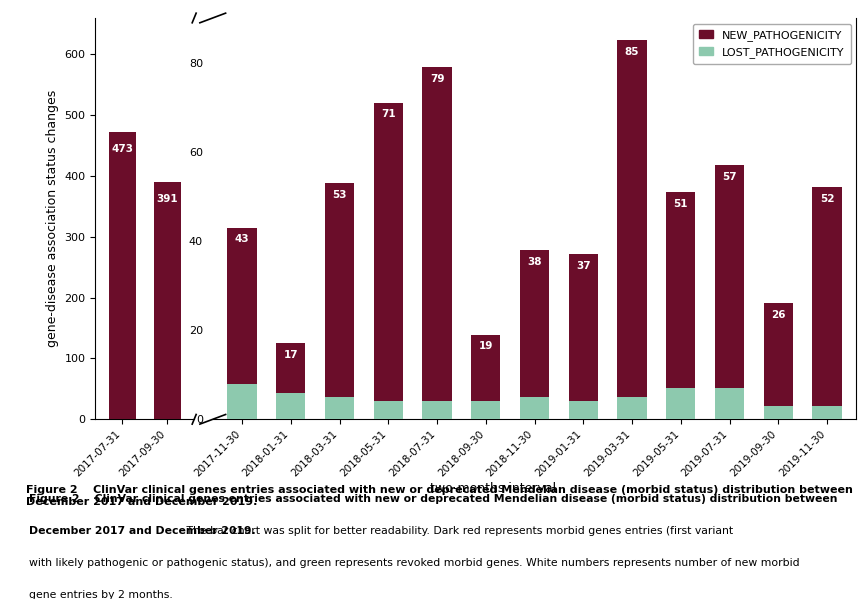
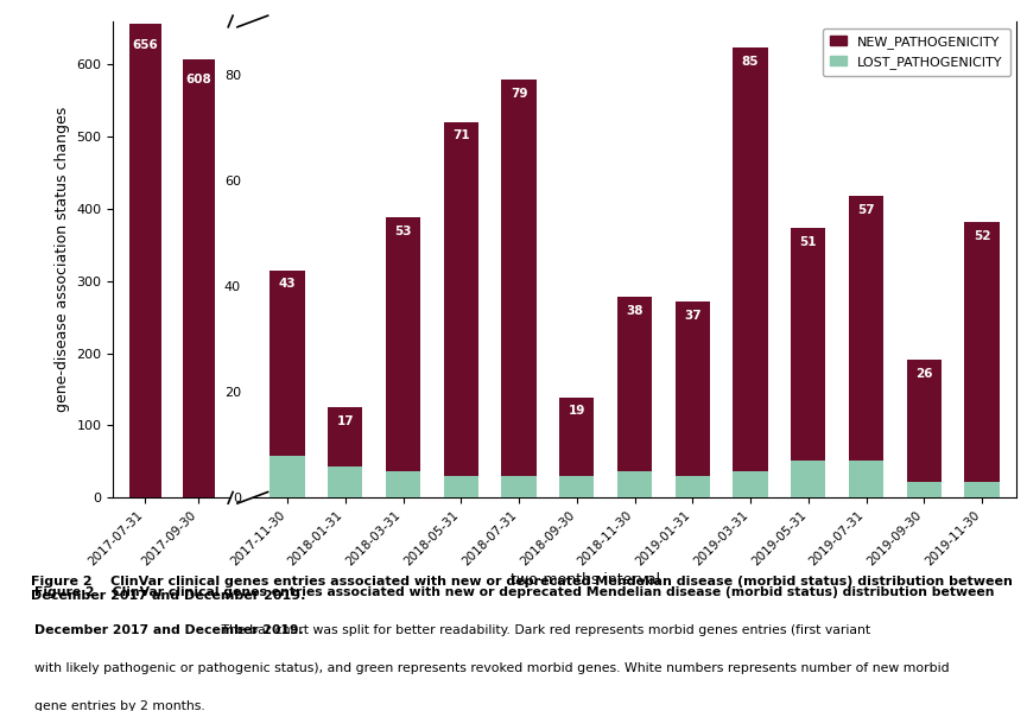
2017-07-31: 473 -> 656
2017-09-30: 391 -> 608
